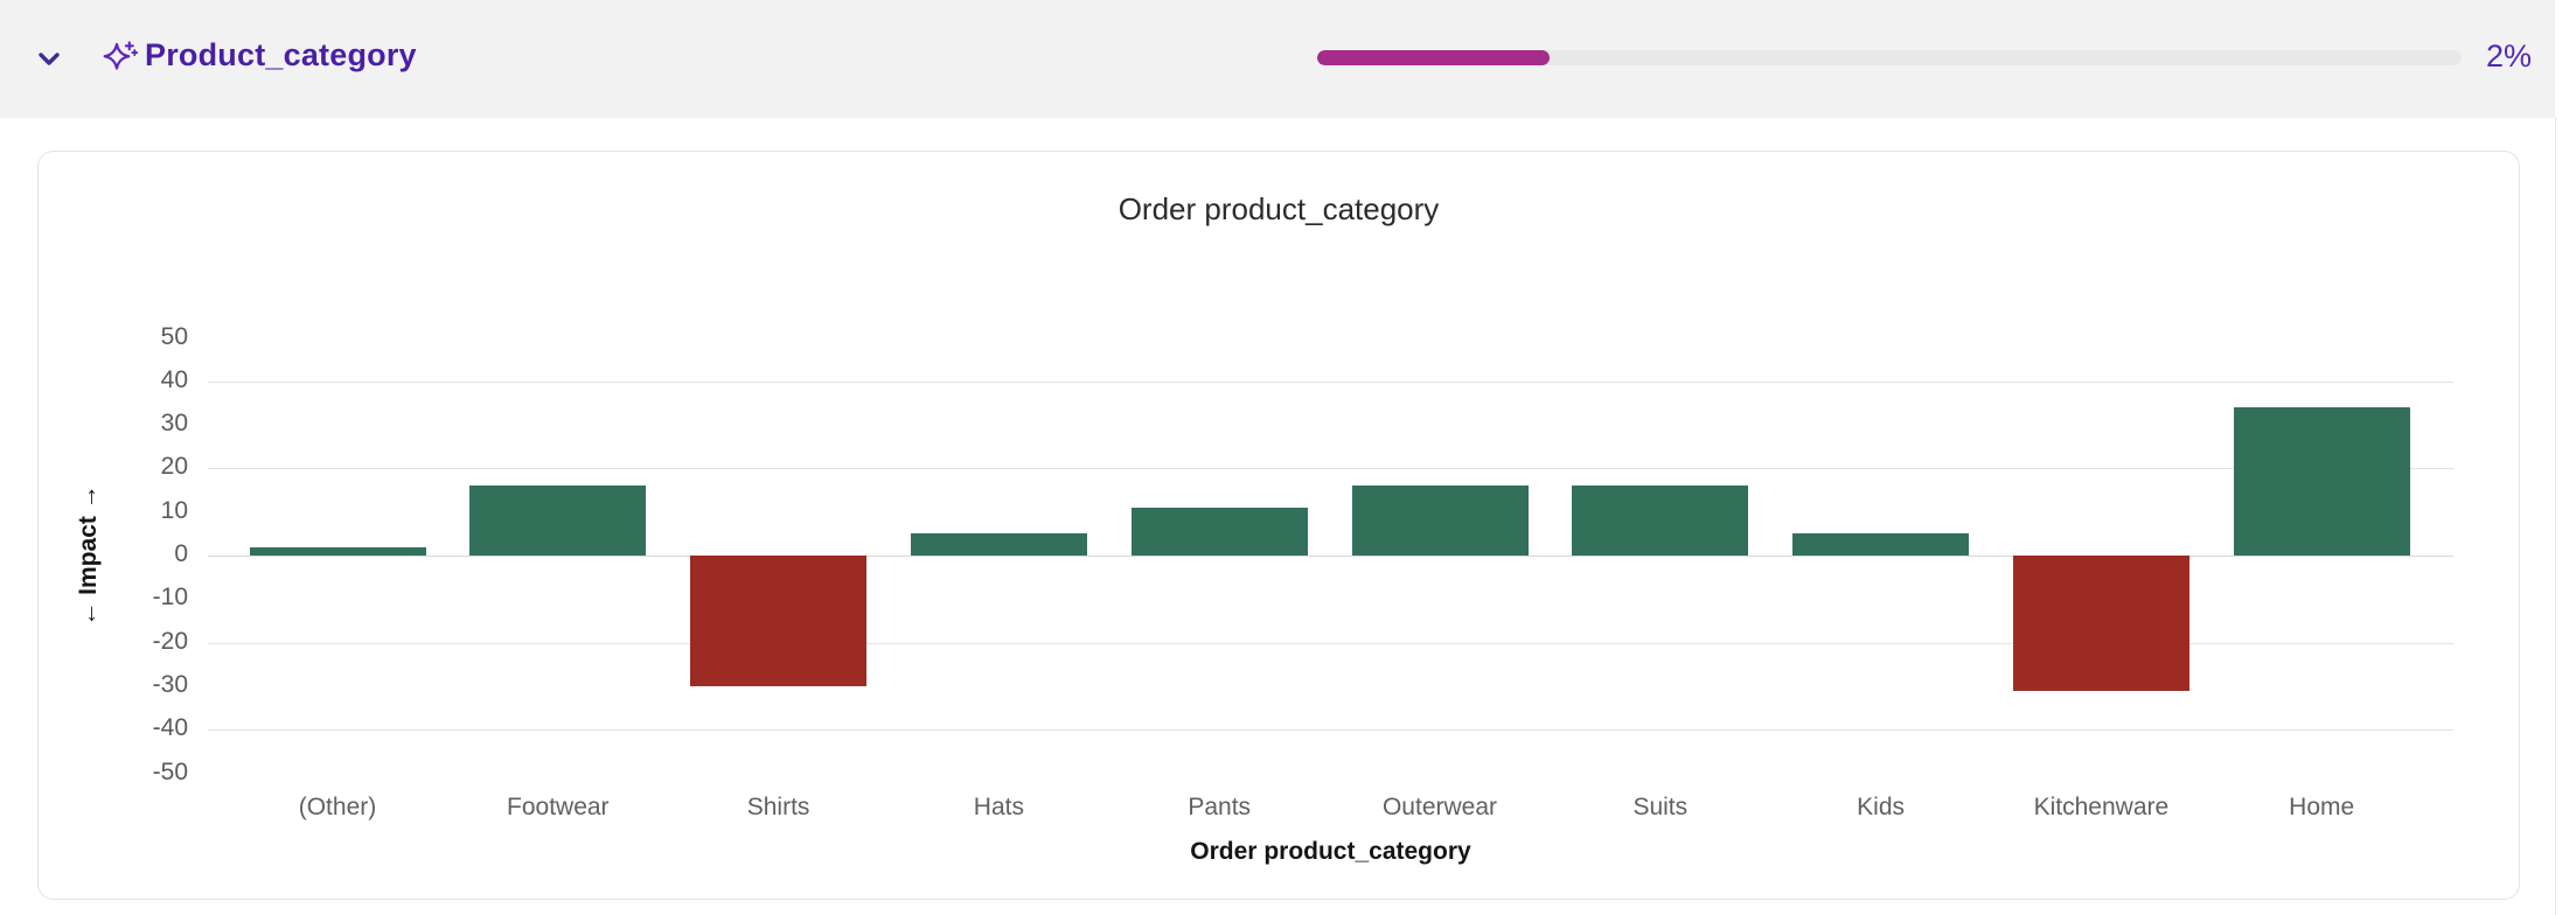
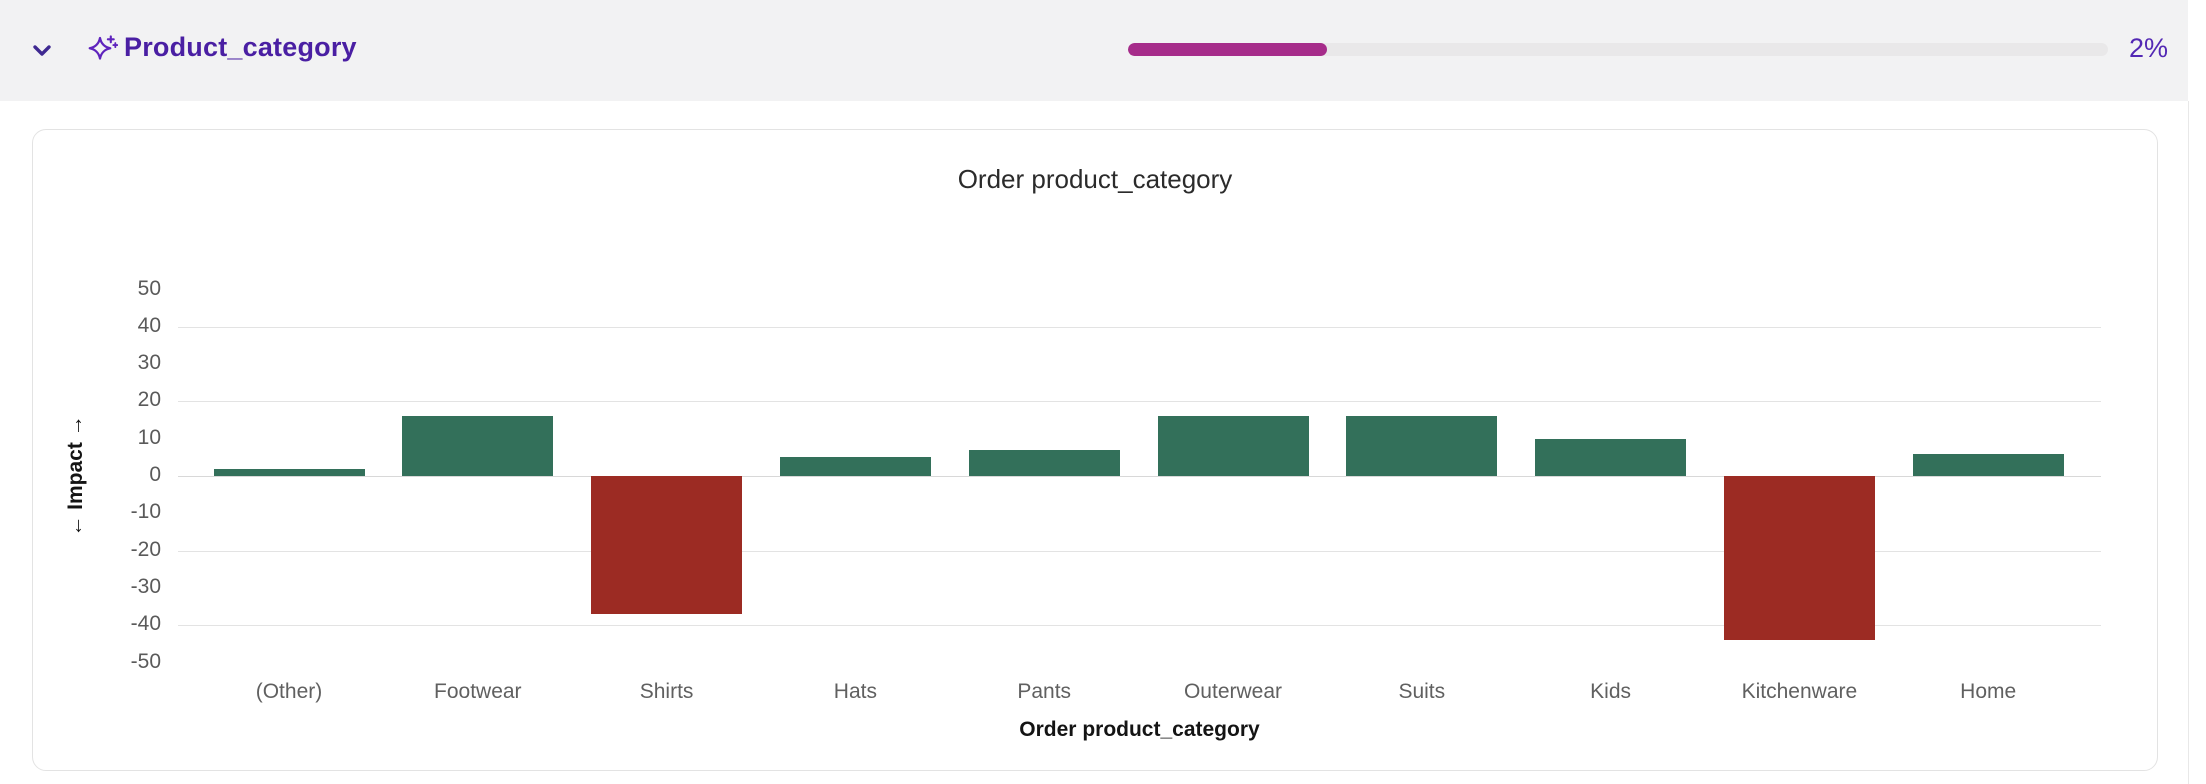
Shirts: -30 -> -37
Pants: 11 -> 7
Kids: 5 -> 10
Kitchenware: -31 -> -44
Home: 34 -> 6
